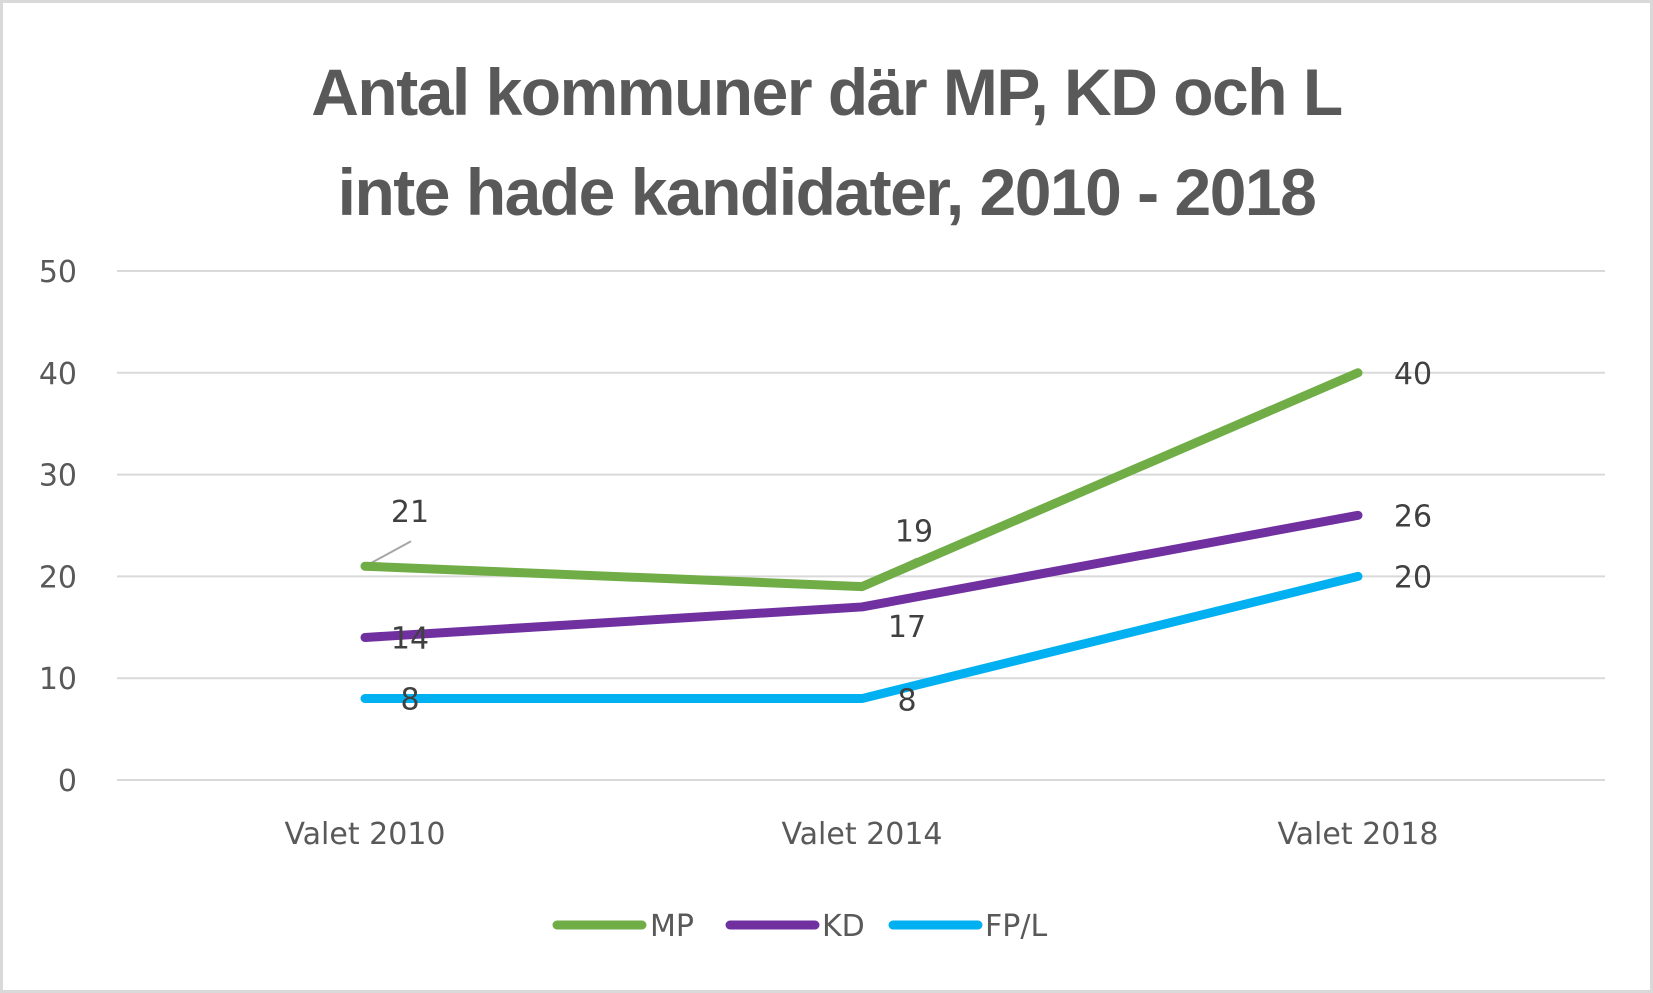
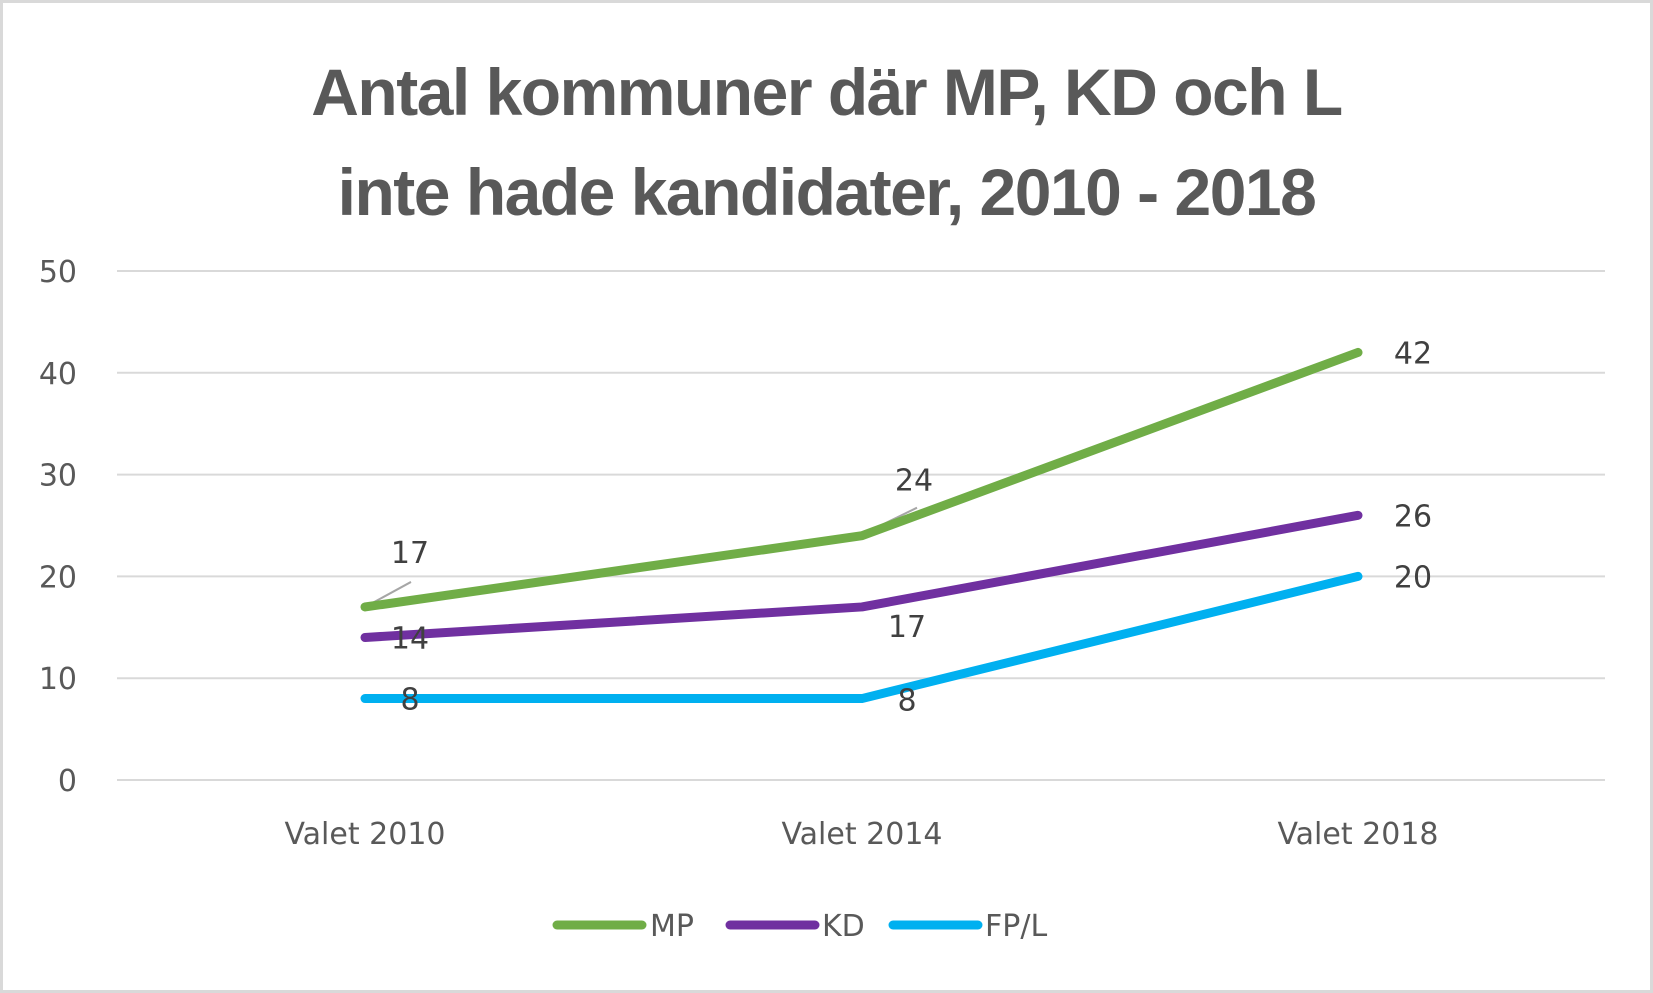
MP/Valet 2010: 21 -> 17
MP/Valet 2014: 19 -> 24
MP/Valet 2018: 40 -> 42
